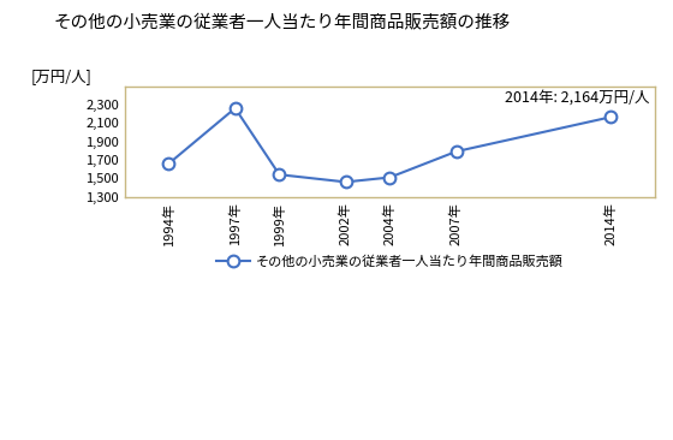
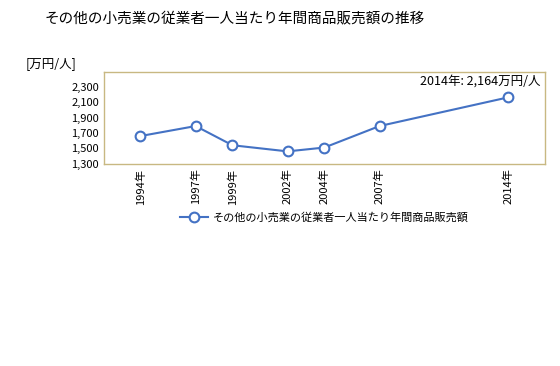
1997年: 2,260 -> 1,790
